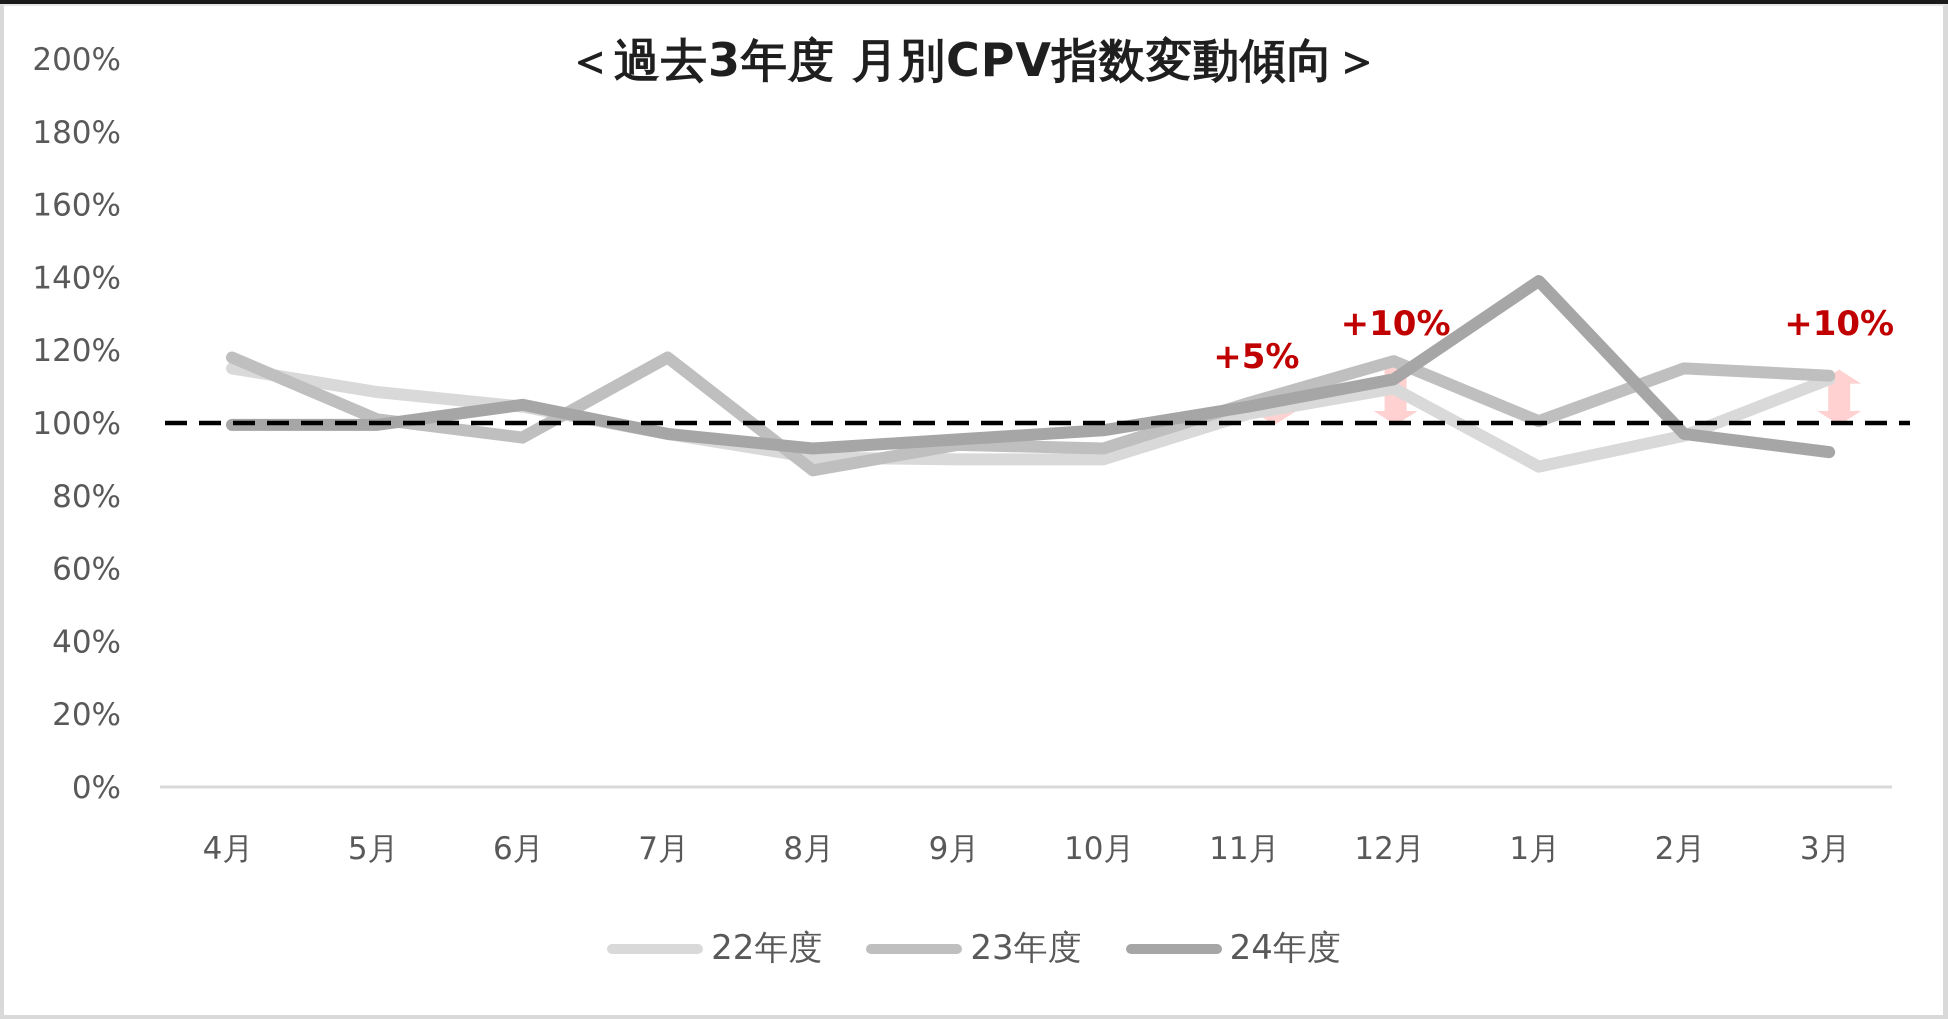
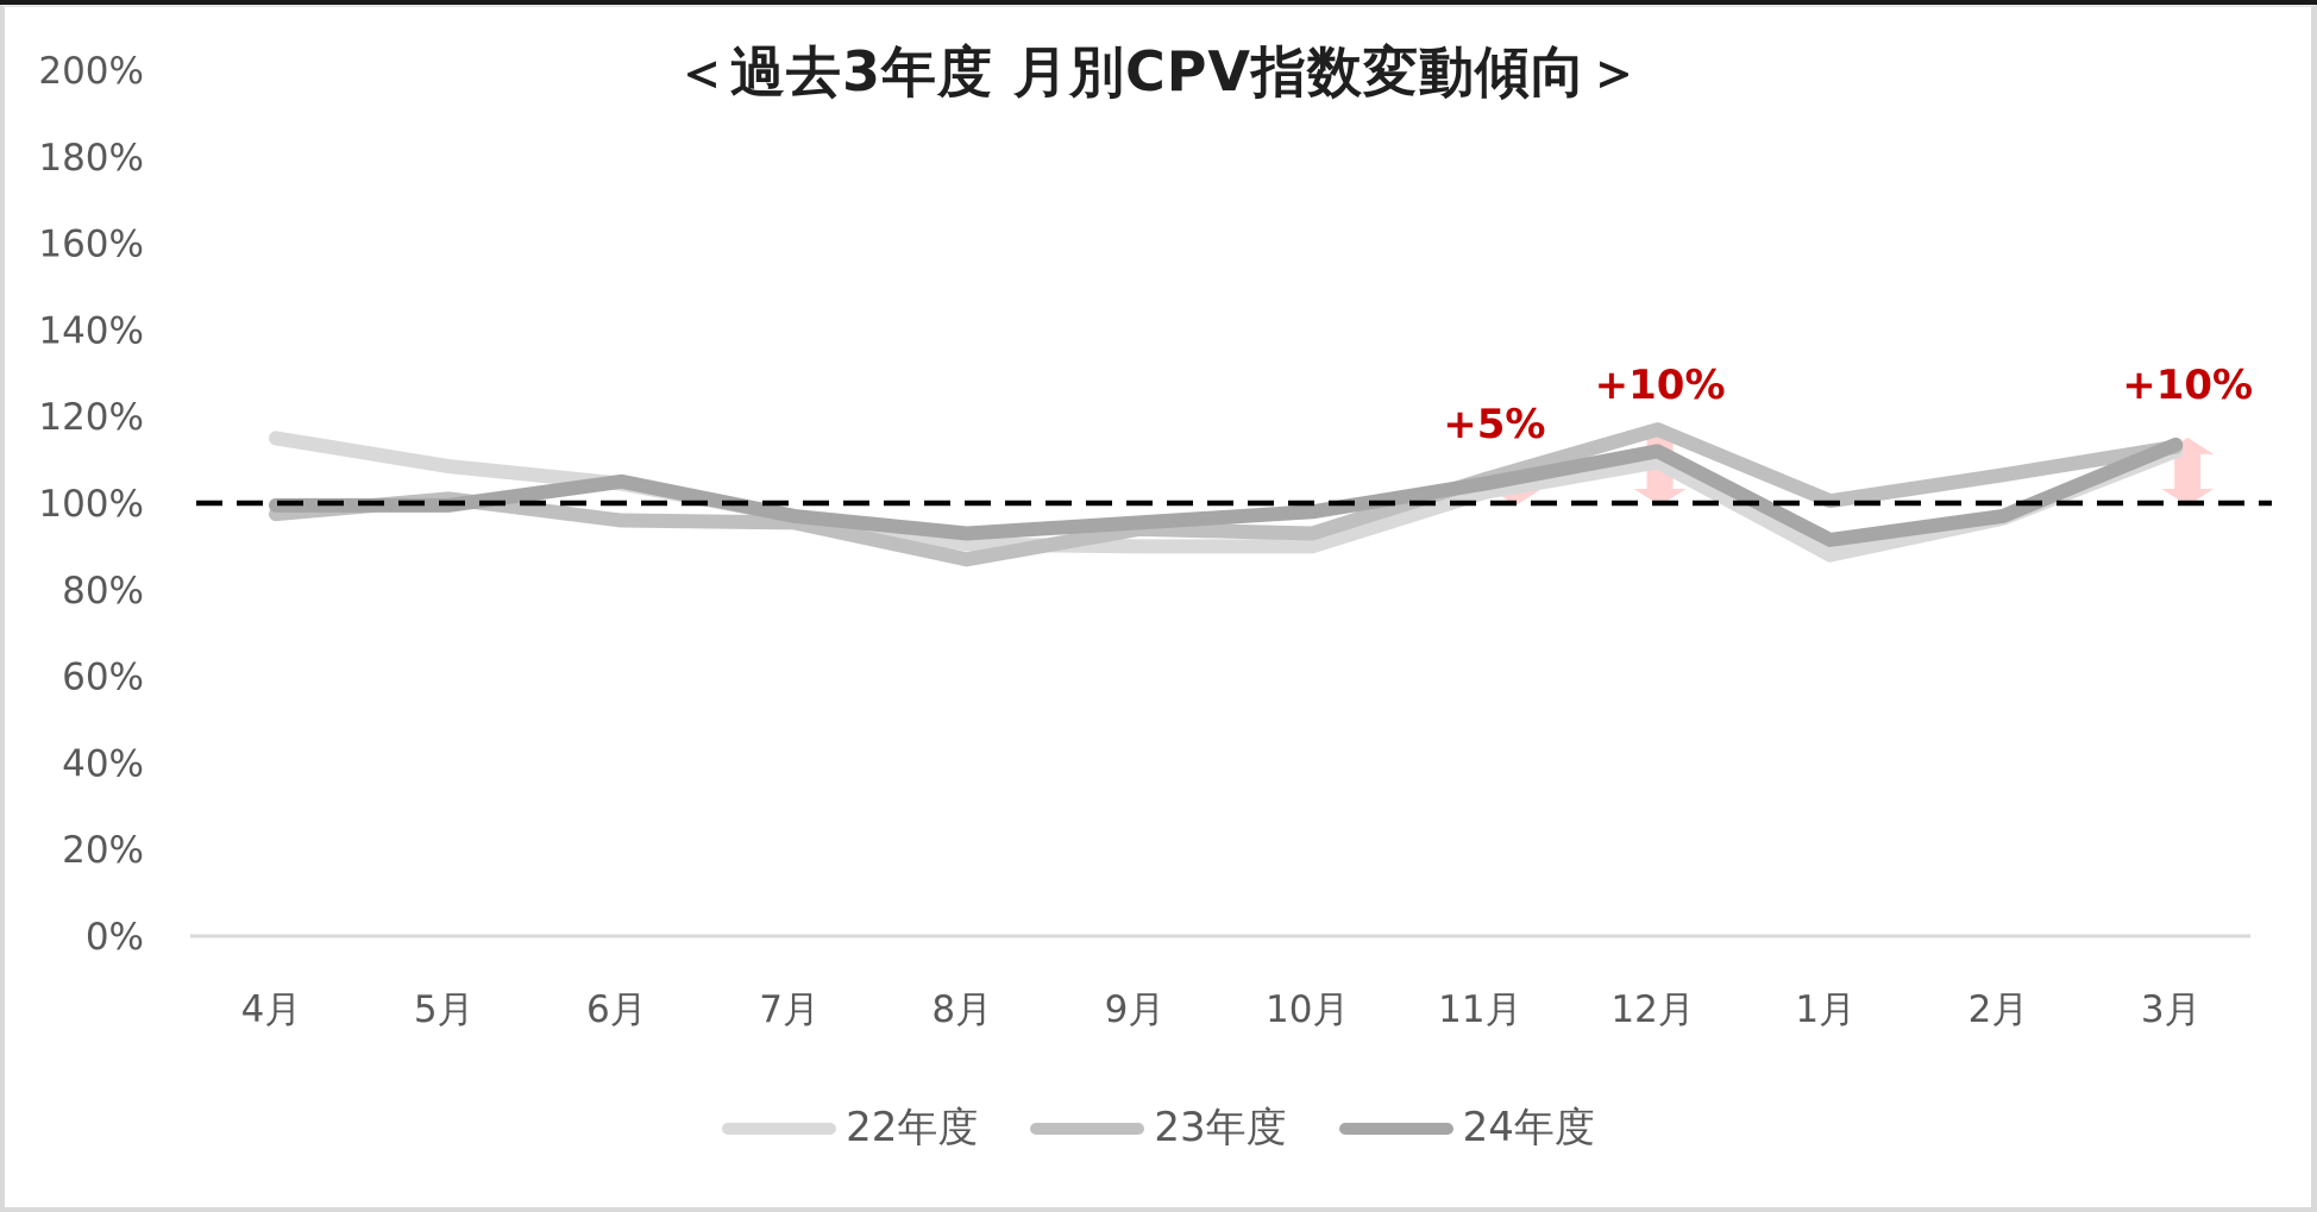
23年度/4月: 118% -> 98%
23年度/7月: 118% -> 96%
24年度/1月: 139% -> 92%
23年度/2月: 115% -> 106%
24年度/3月: 92% -> 114%
